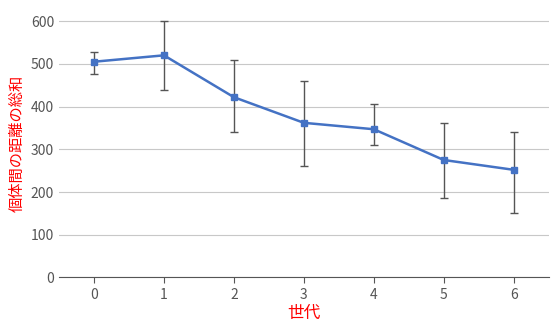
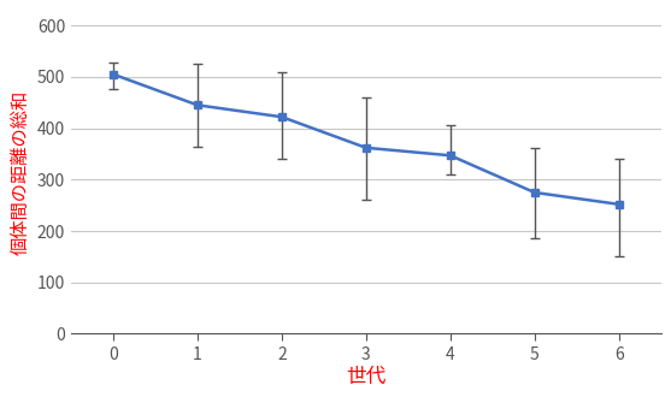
1: 520 -> 445
